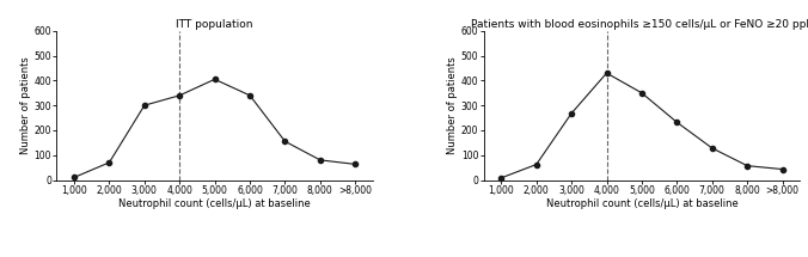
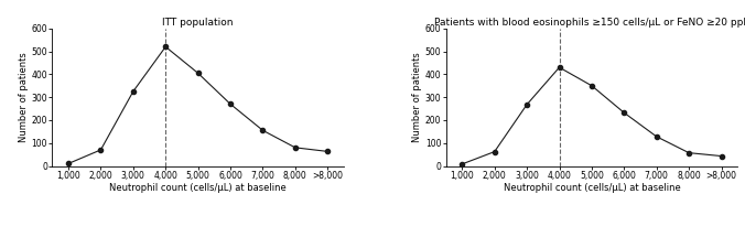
ITT population/3,000: 300 -> 325
ITT population/4,000: 340 -> 520
ITT population/6,000: 340 -> 270
